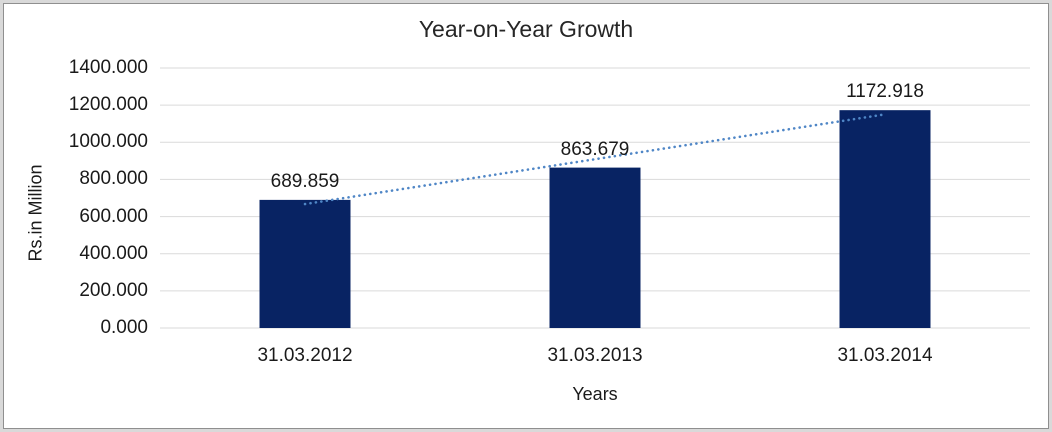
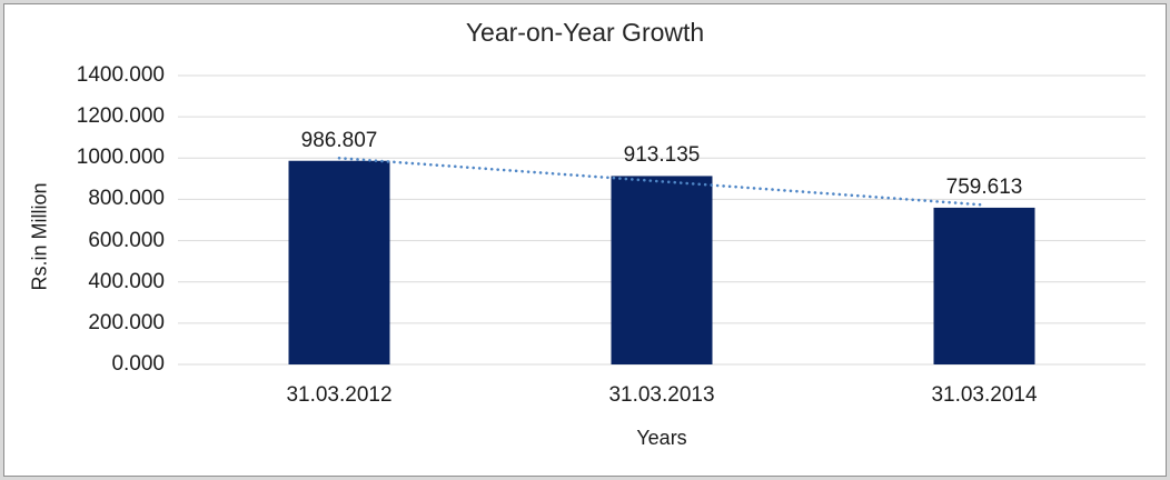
31.03.2012: 689.859 -> 986.807
31.03.2013: 863.679 -> 913.135
31.03.2014: 1172.918 -> 759.613
